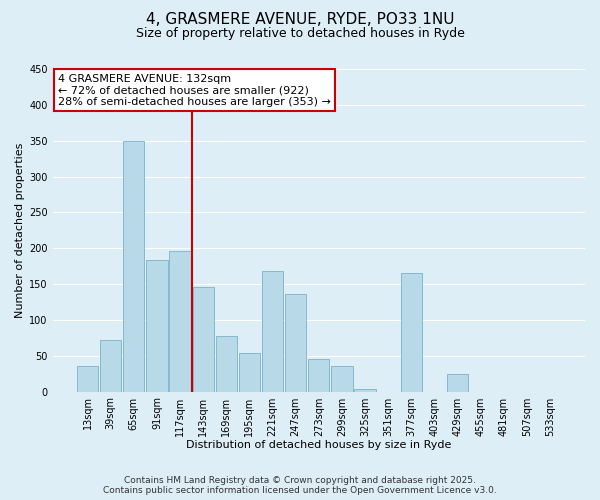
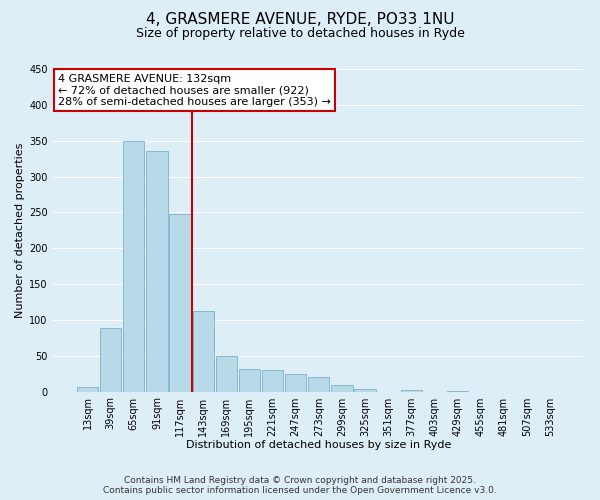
13sqm: 36 -> 7
39sqm: 72 -> 89
91sqm: 184 -> 336
117sqm: 196 -> 248
143sqm: 146 -> 112
169sqm: 78 -> 50
195sqm: 54 -> 32
221sqm: 168 -> 30
247sqm: 136 -> 25
273sqm: 46 -> 21
299sqm: 36 -> 9
377sqm: 166 -> 2
429sqm: 24 -> 1
